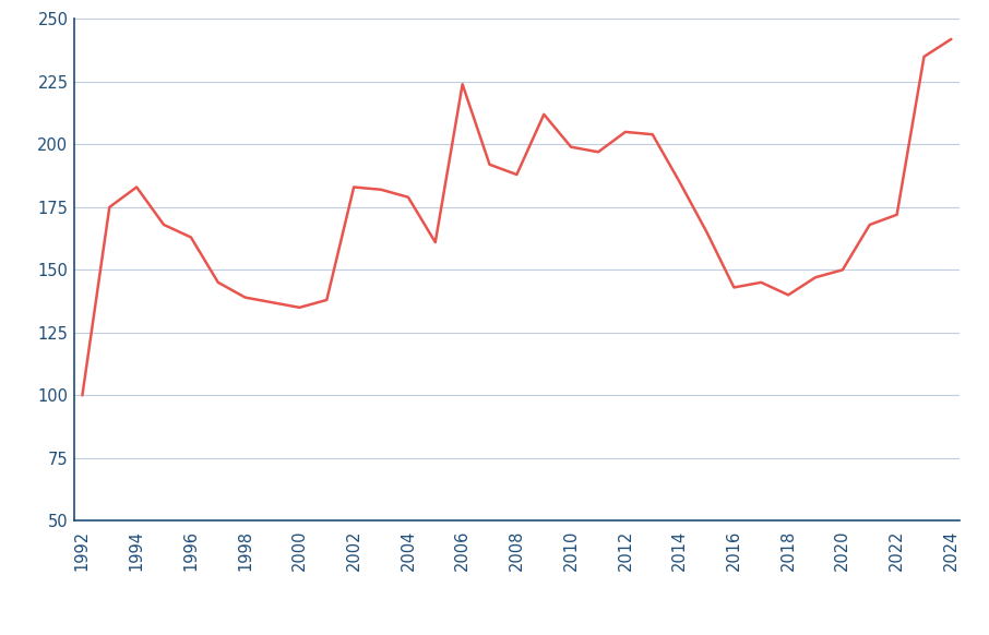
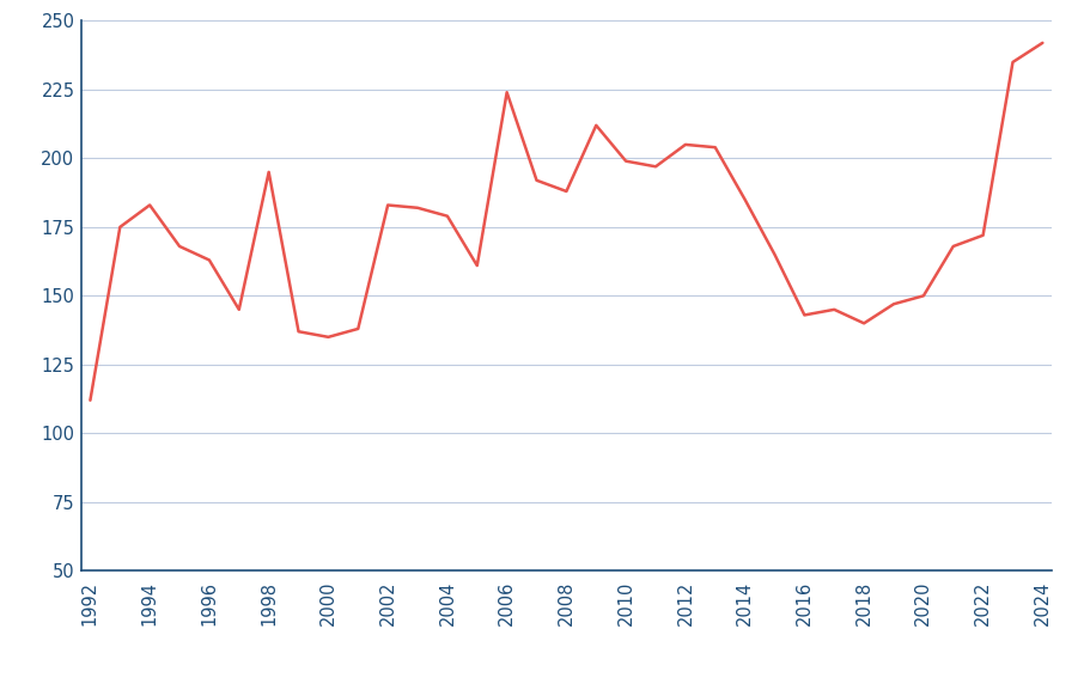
1992: 100 -> 112
1998: 139 -> 195
